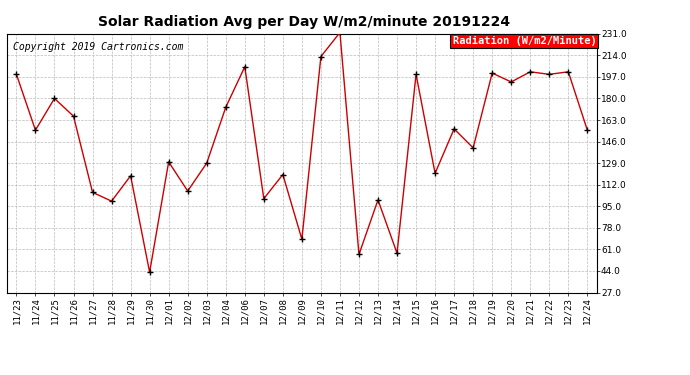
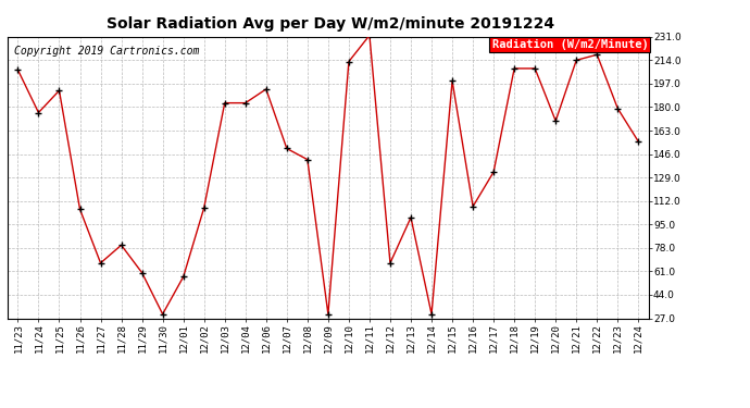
11/23: 199 -> 207
11/24: 155 -> 176
11/25: 180 -> 192
11/26: 166 -> 106
11/27: 106 -> 67
11/28: 99 -> 80
11/29: 119 -> 60
11/30: 43 -> 30
12/01: 130 -> 57
12/03: 129 -> 183
12/04: 173 -> 183
12/06: 205 -> 193
12/07: 101 -> 150
12/08: 120 -> 142
12/09: 69 -> 30
12/12: 57 -> 67
12/14: 58 -> 30
12/16: 121 -> 108
12/17: 156 -> 133
12/18: 141 -> 208
12/19: 200 -> 208
12/20: 193 -> 170
12/21: 201 -> 214
12/22: 199 -> 218
12/23: 201 -> 179
